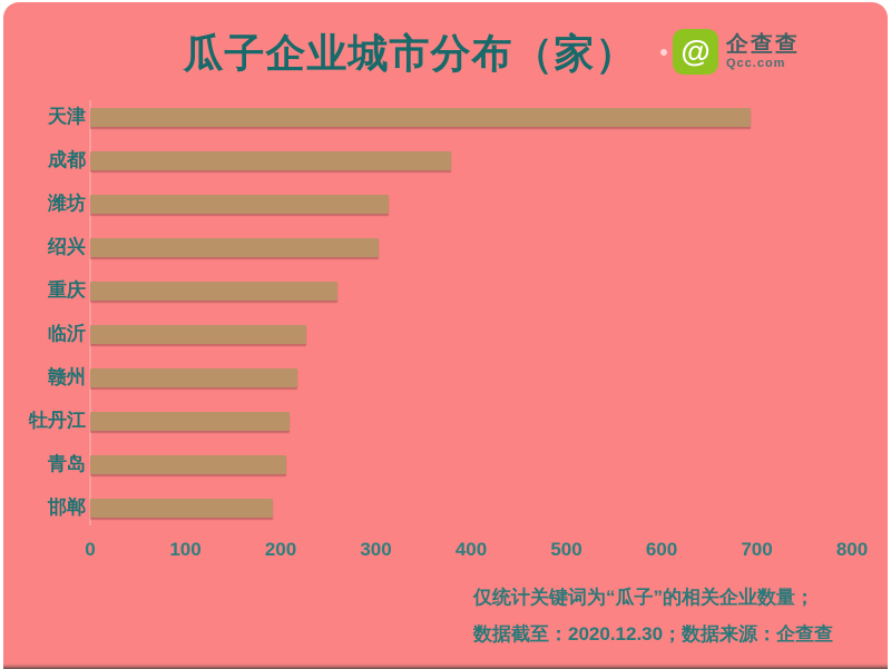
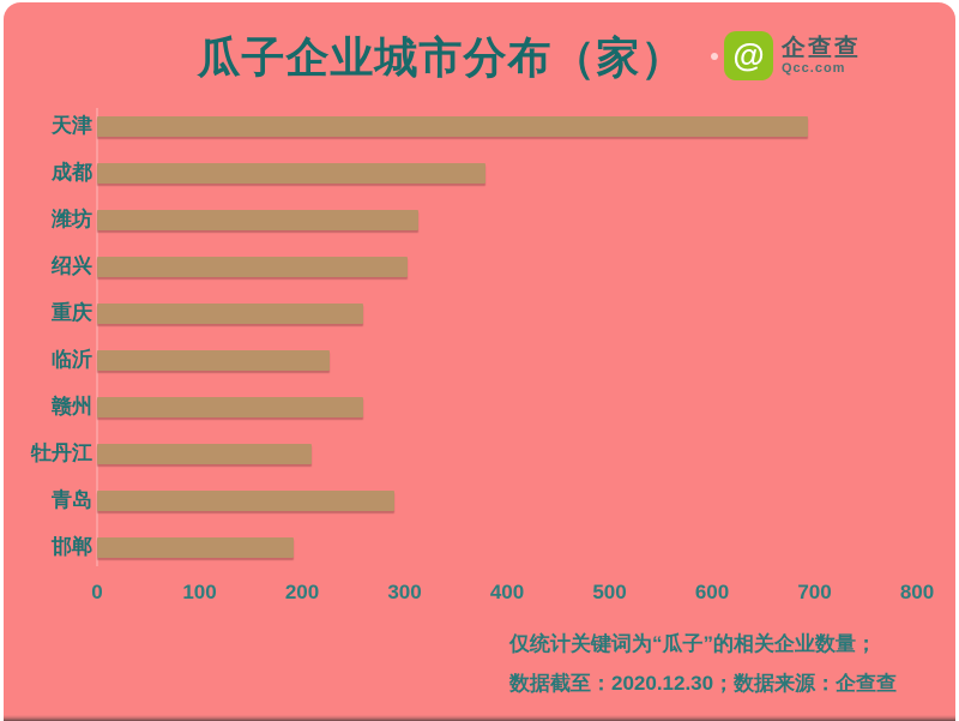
赣州: 220 -> 260
青岛: 210 -> 290
